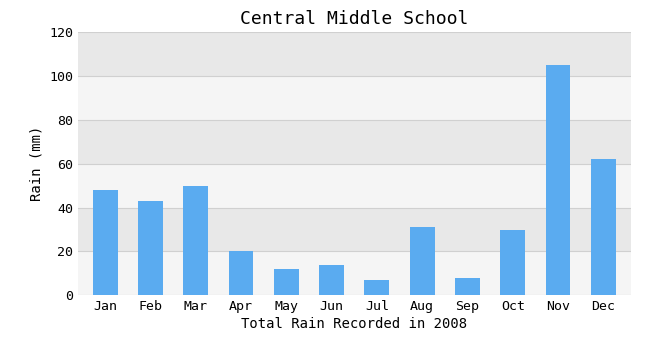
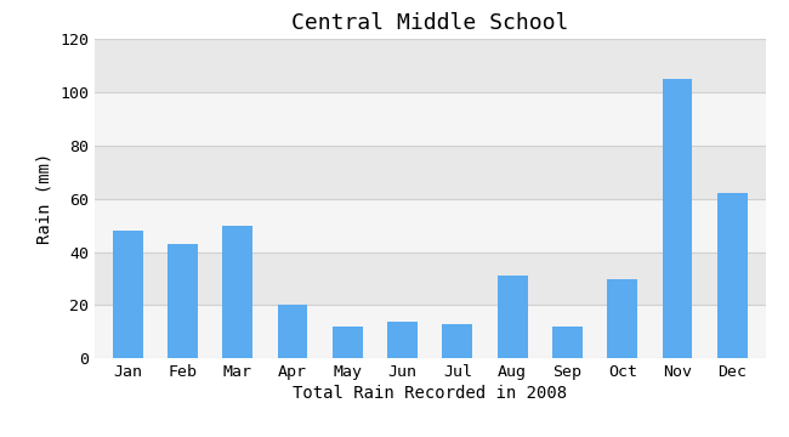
Jul: 7 -> 13
Sep: 8 -> 12
